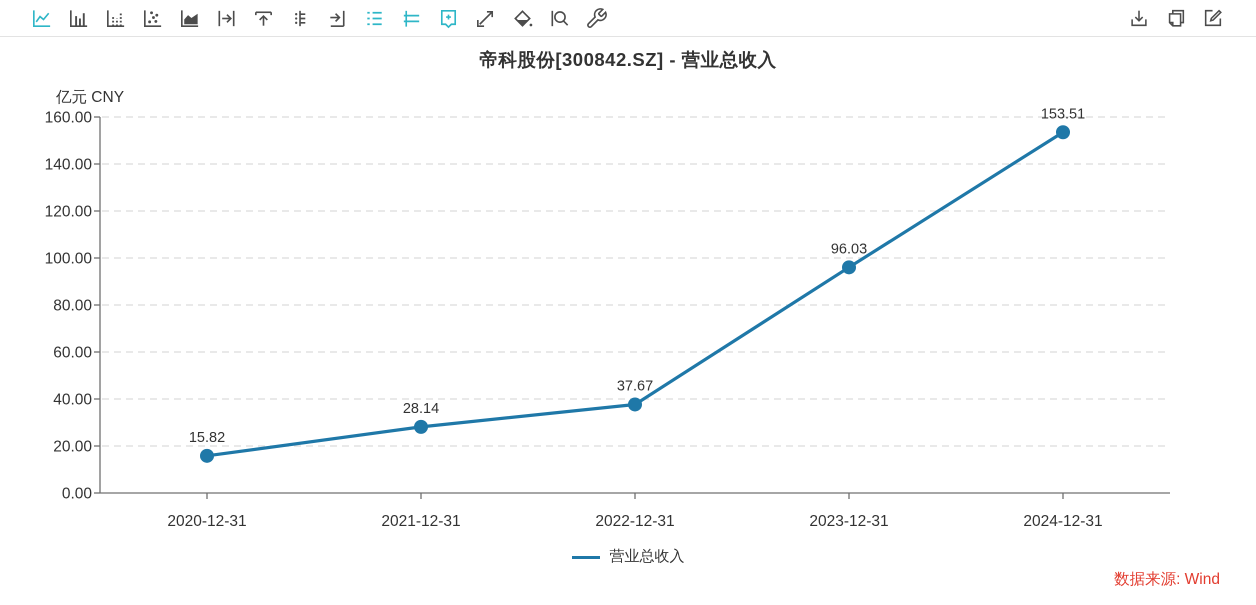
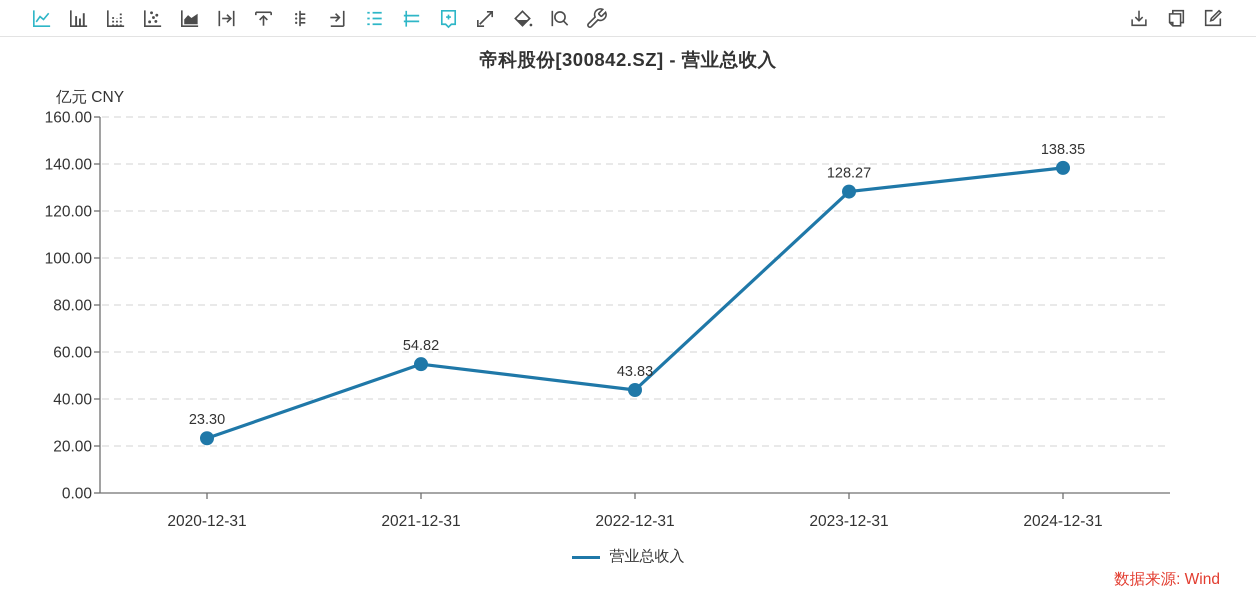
2020-12-31: 15.82 -> 23.30
2021-12-31: 28.14 -> 54.82
2022-12-31: 37.67 -> 43.83
2023-12-31: 96.03 -> 128.27
2024-12-31: 153.51 -> 138.35
